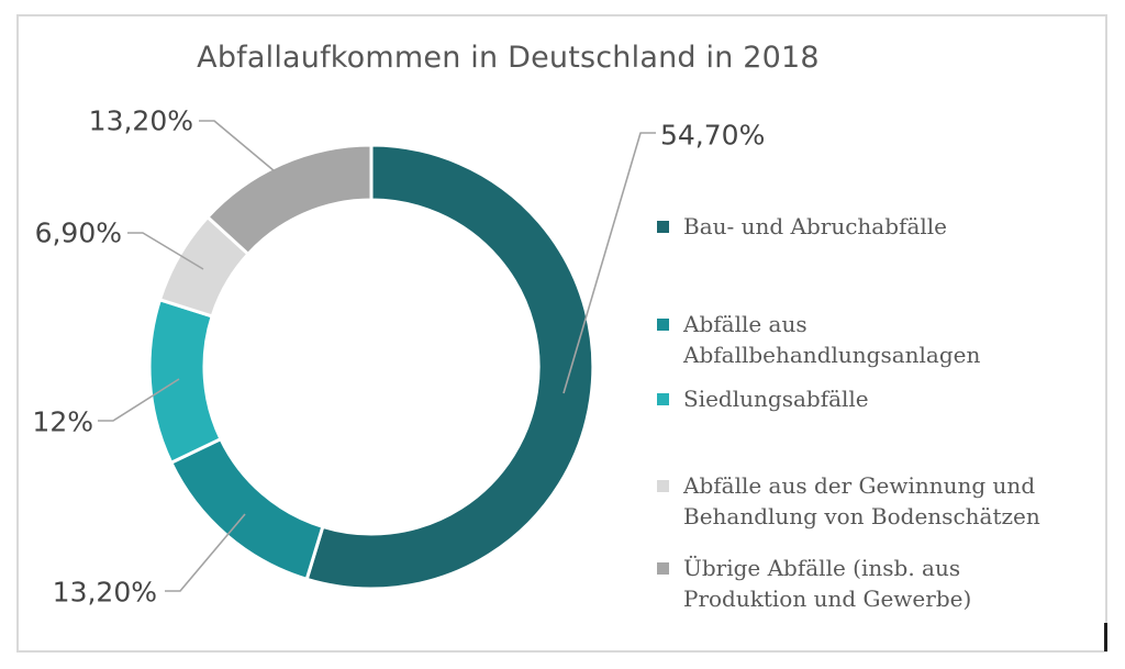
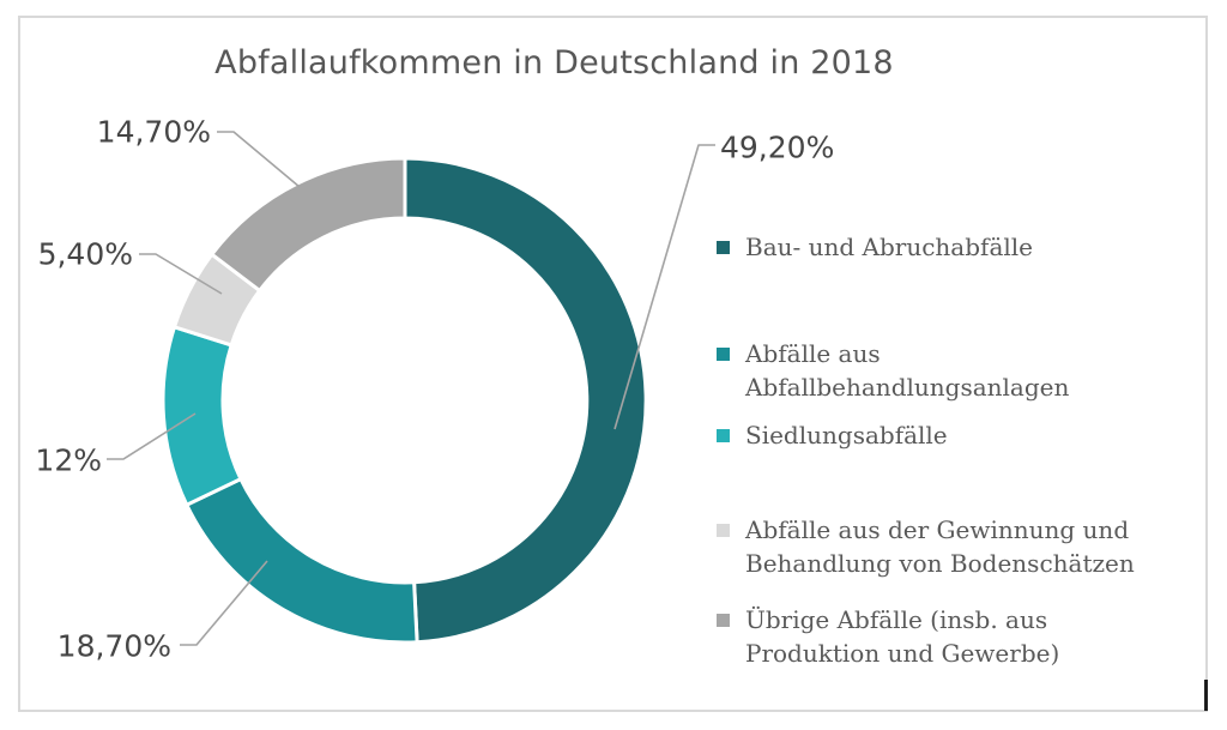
Bau- und Abruchabfälle: 54,70% -> 49,20%
Abfälle aus Abfallbehandlungsanlagen: 13,20% -> 18,70%
Abfälle aus der Gewinnung und Behandlung von Bodenschätzen: 6,90% -> 5,40%
Übrige Abfälle (insb. aus Produktion und Gewerbe): 13,20% -> 14,70%
